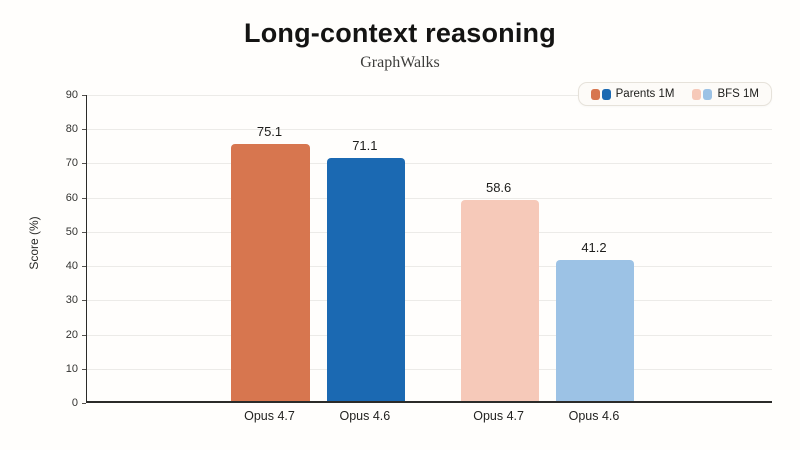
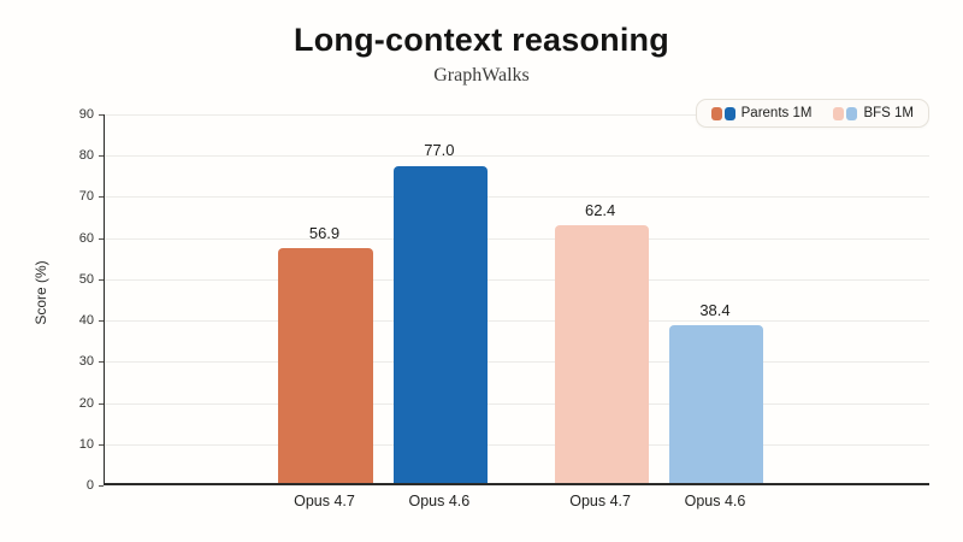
Parents 1M/Opus 4.7: 75.1 -> 56.9
BFS 1M/Opus 4.7: 58.6 -> 62.4
Parents 1M/Opus 4.6: 71.1 -> 77.0
BFS 1M/Opus 4.6: 41.2 -> 38.4
